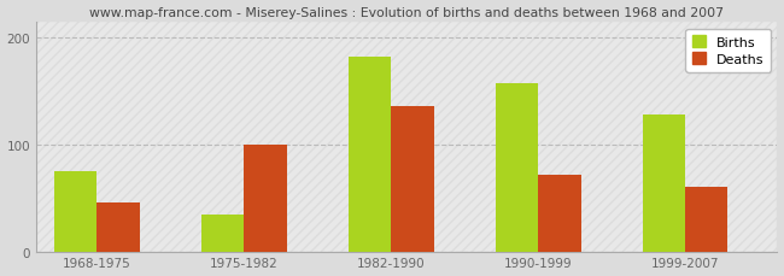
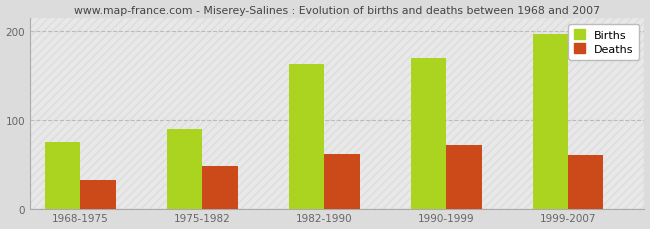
Deaths/1968-1975: 46 -> 32
Births/1975-1982: 34 -> 90
Deaths/1975-1982: 100 -> 48
Births/1982-1990: 182 -> 163
Deaths/1982-1990: 136 -> 62
Births/1990-1999: 158 -> 170
Births/1999-2007: 128 -> 197
